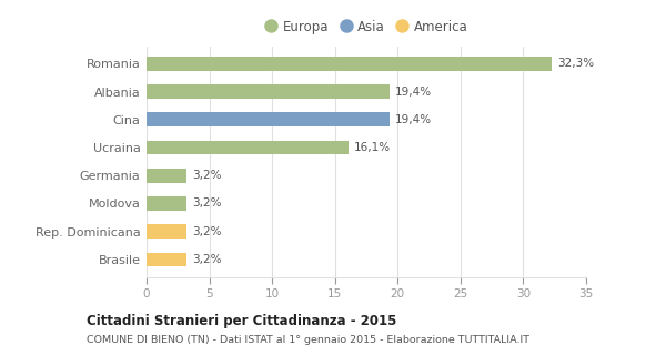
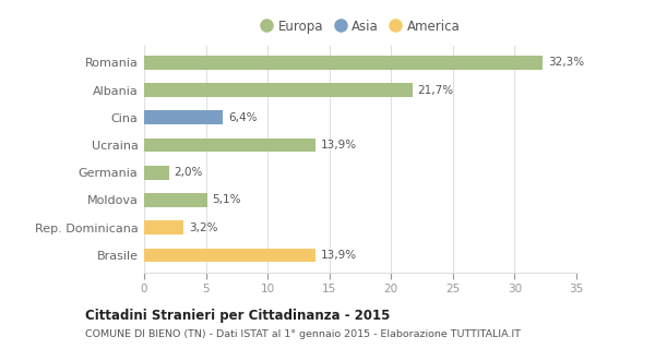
Albania: 19,4% -> 21,7%
Cina: 19,4% -> 6,4%
Ucraina: 16,1% -> 13,9%
Germania: 3,2% -> 2,0%
Moldova: 3,2% -> 5,1%
Brasile: 3,2% -> 13,9%
